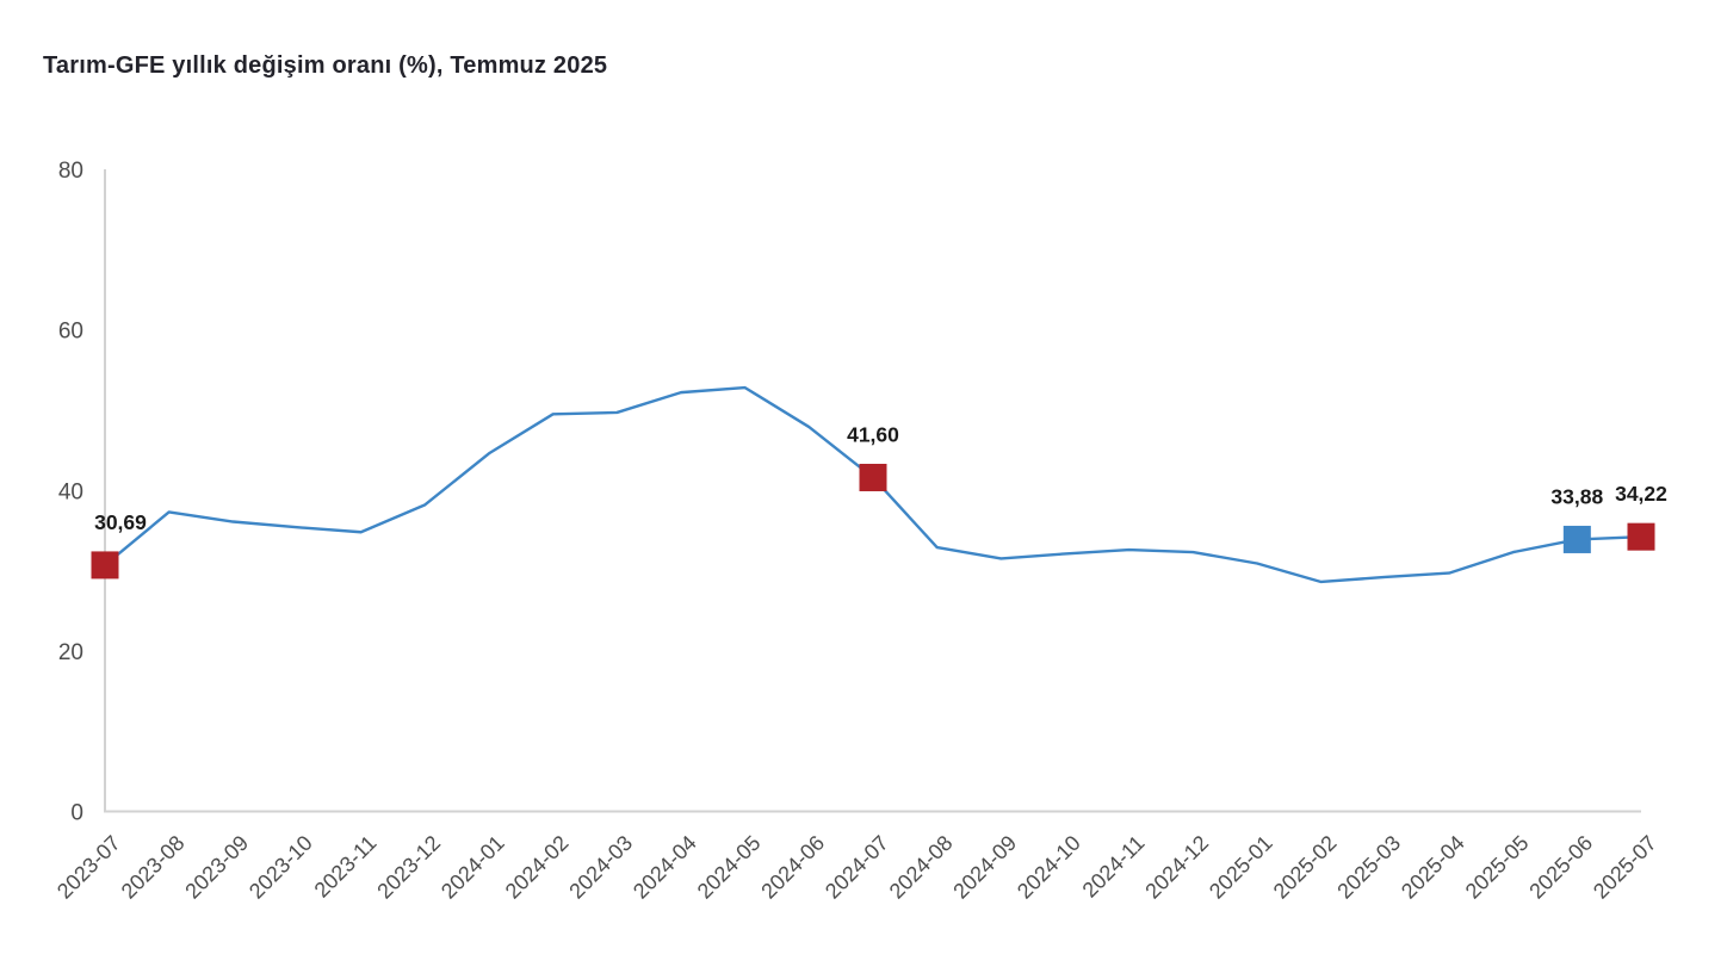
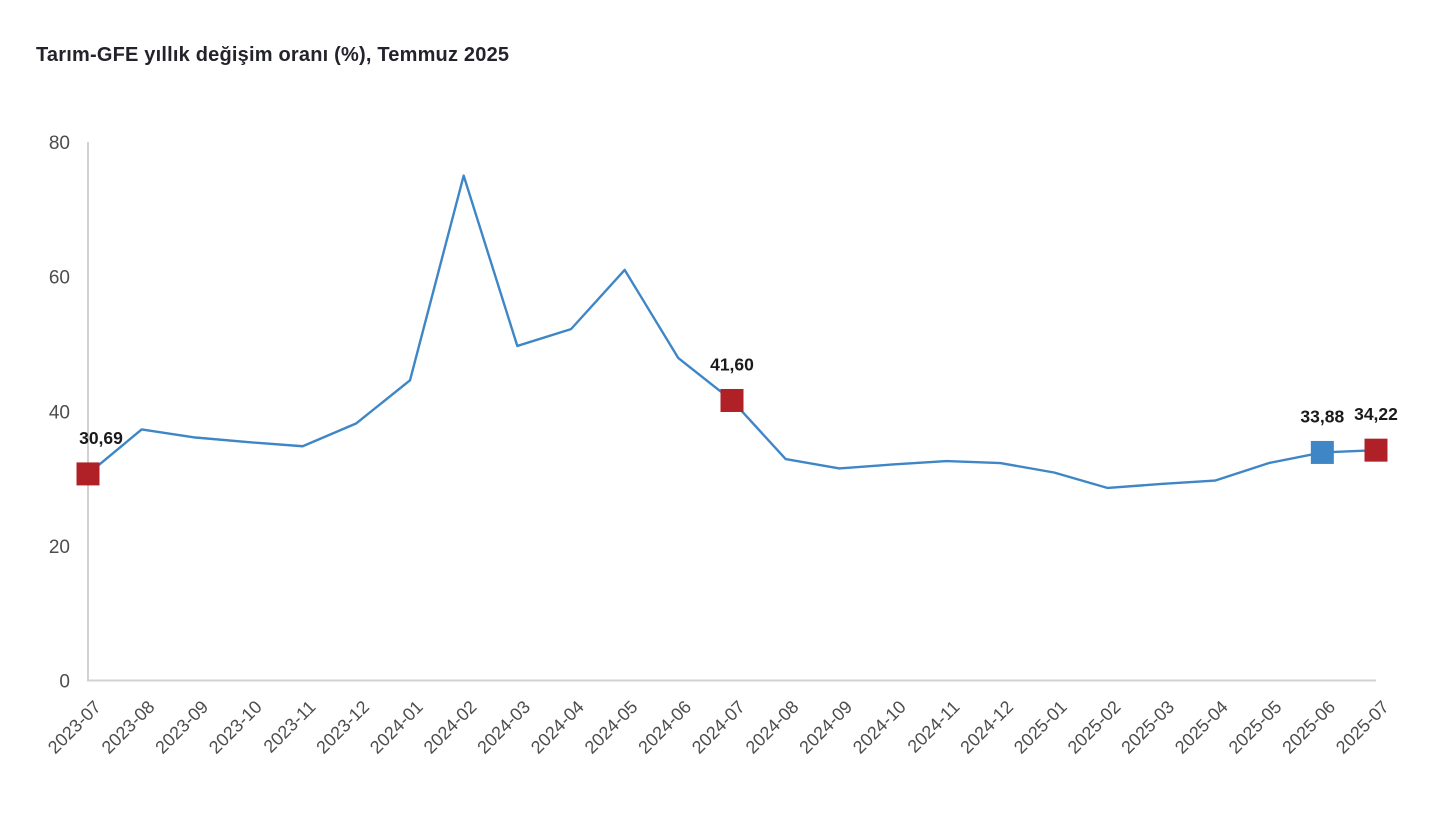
2024-02: 50 -> 75
2024-05: 53 -> 61
